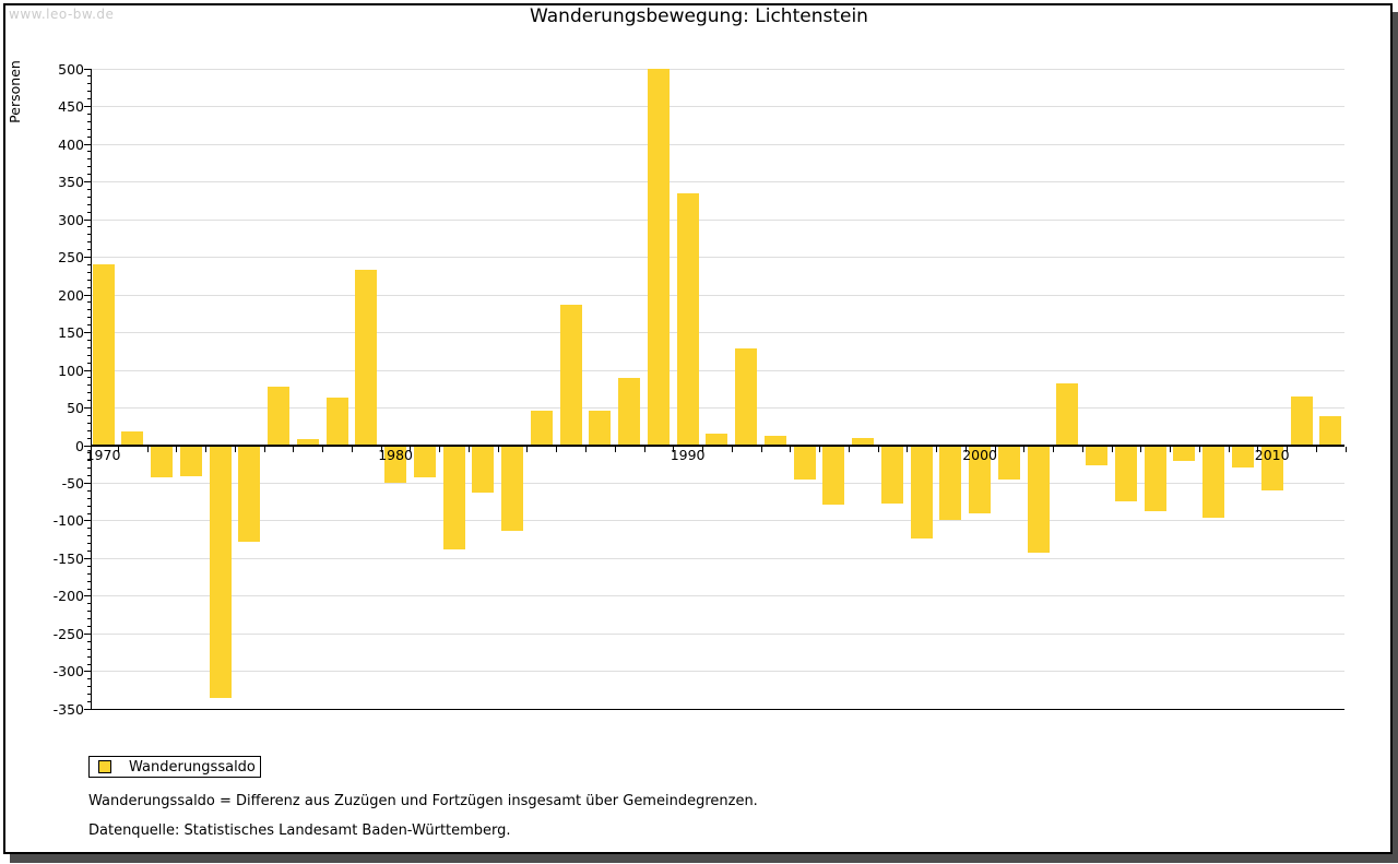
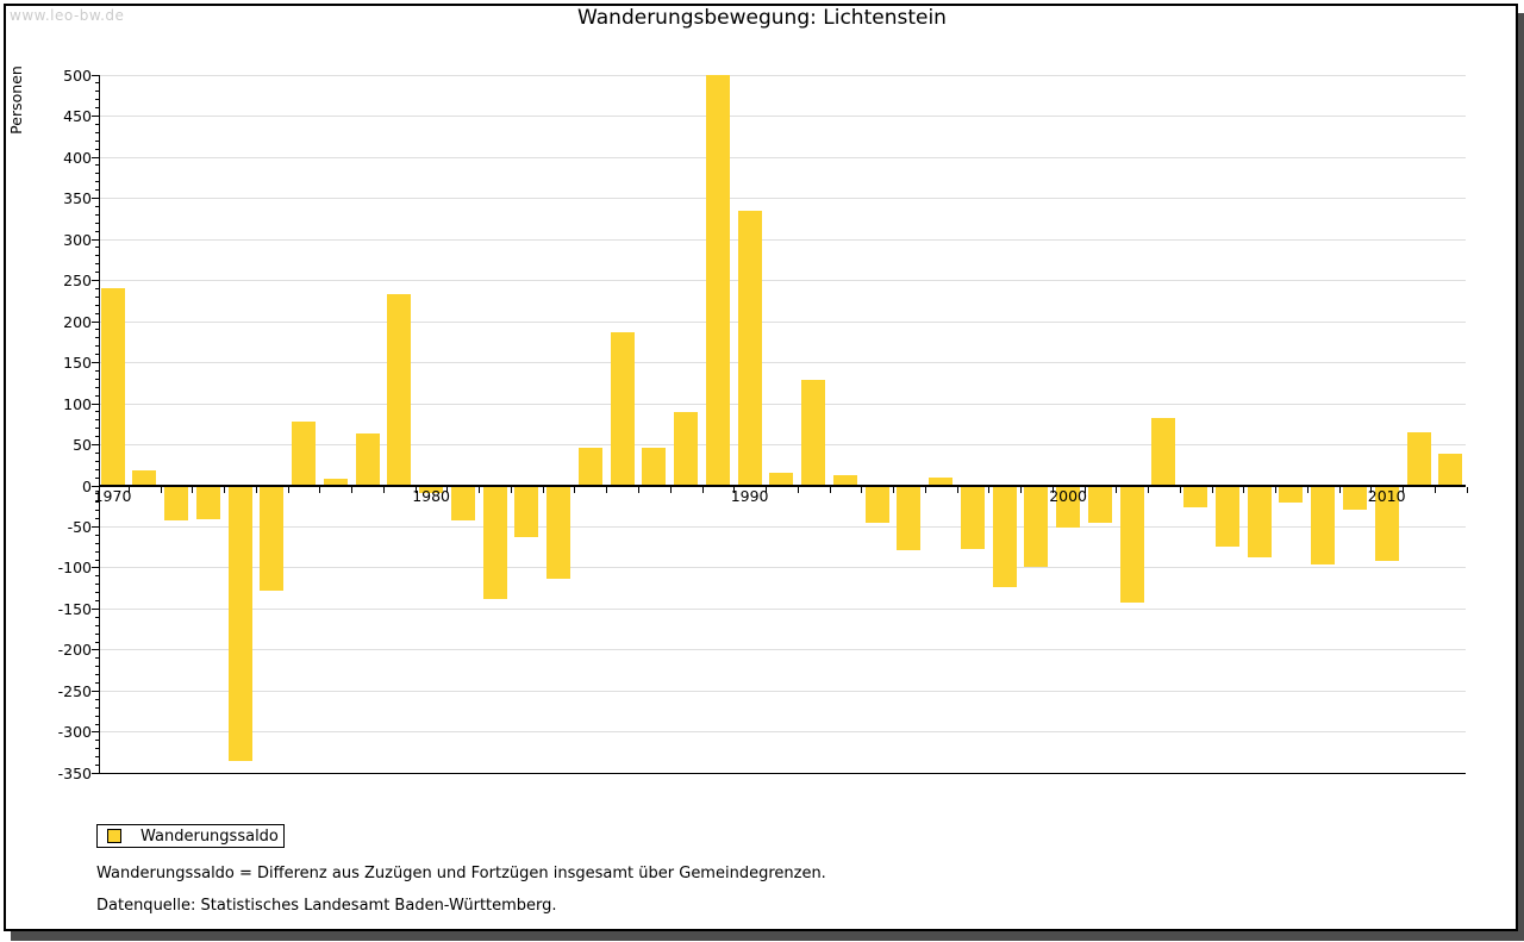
1980: -50 -> -10
2000: -90 -> -50
2010: -60 -> -90
